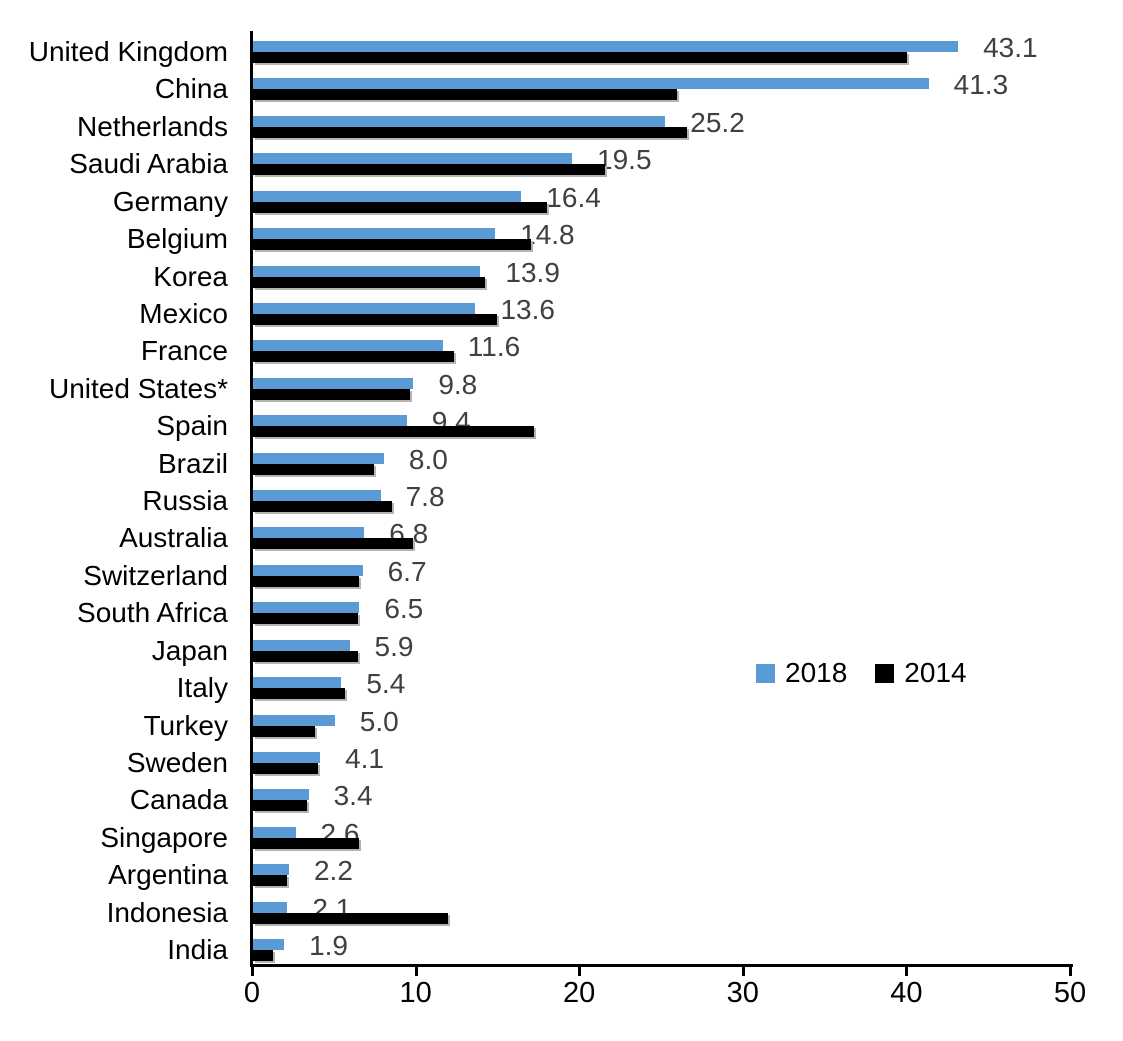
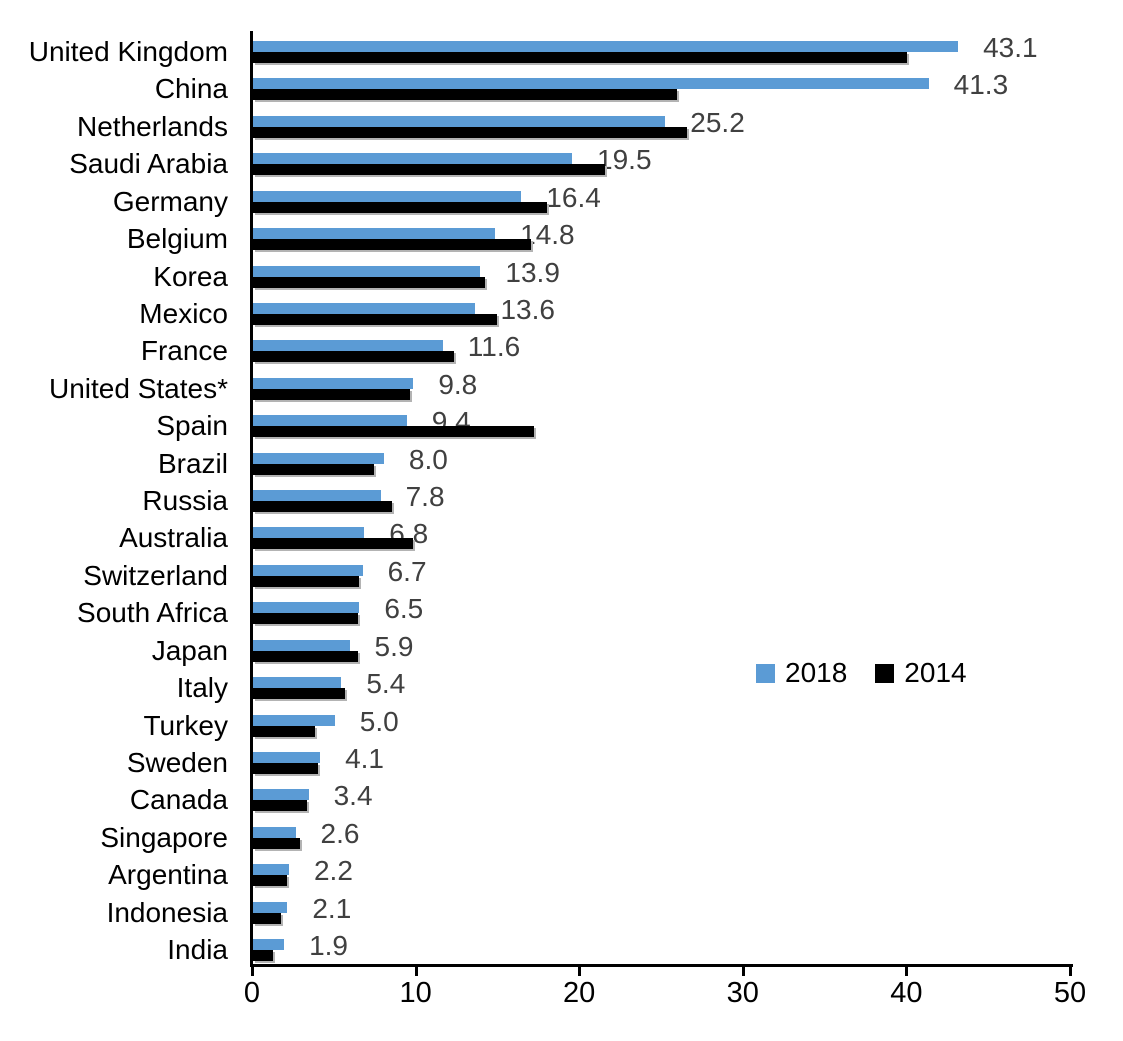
2014/Singapore: 6.5 -> 2.9
2014/Indonesia: 11.9 -> 1.7
